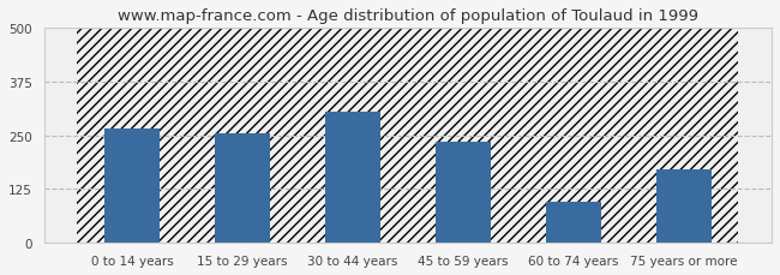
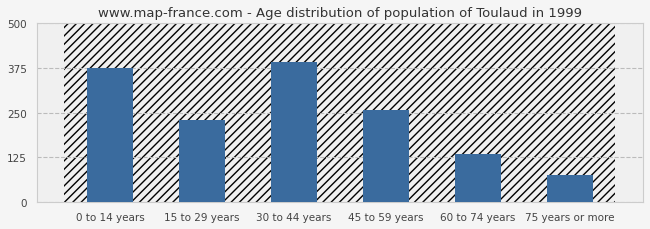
0 to 14 years: 265 -> 375
15 to 29 years: 255 -> 230
30 to 44 years: 305 -> 390
45 to 59 years: 235 -> 258
60 to 74 years: 95 -> 135
75 years or more: 170 -> 75
